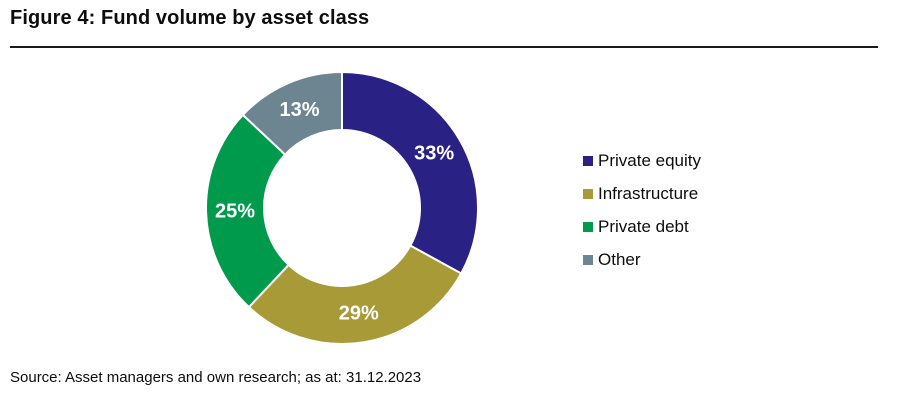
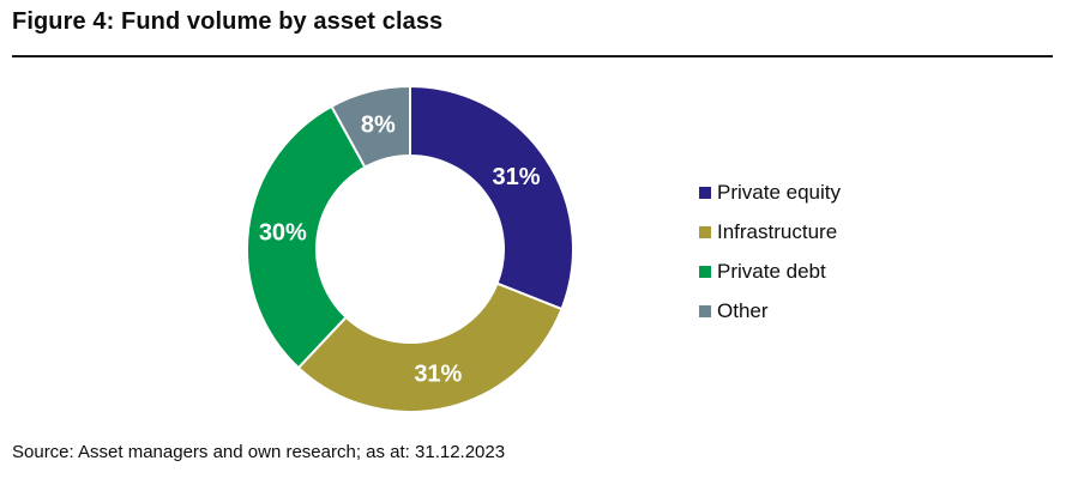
Private equity: 33% -> 31%
Infrastructure: 29% -> 31%
Private debt: 25% -> 30%
Other: 13% -> 8%
